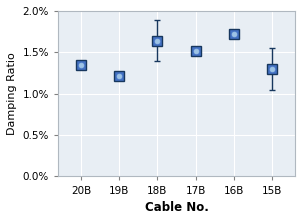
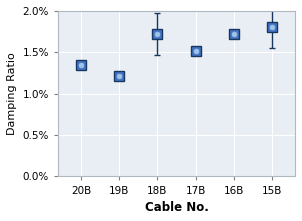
18B: 1.64% -> 1.72%
15B: 1.30% -> 1.80%
